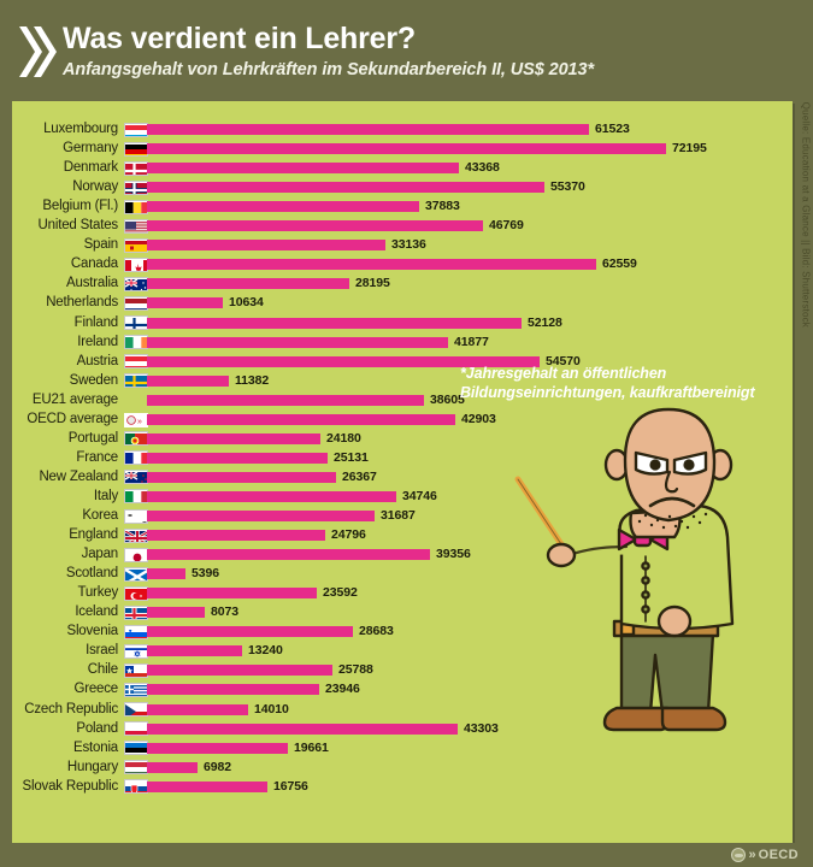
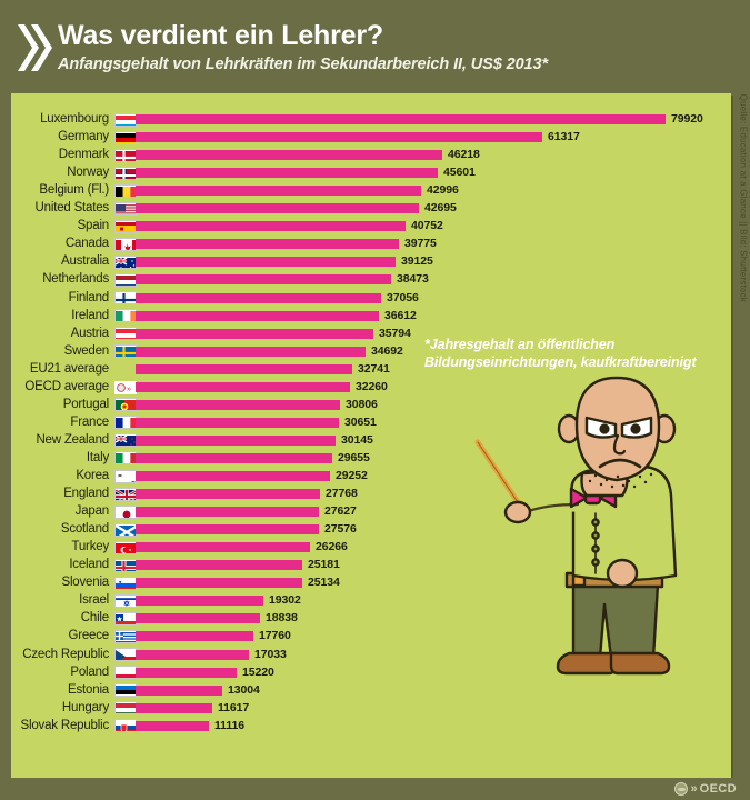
Luxembourg: 61523 -> 79920
Germany: 72195 -> 61317
Denmark: 43368 -> 46218
Norway: 55370 -> 45601
Belgium (Fl.): 37883 -> 42996
United States: 46769 -> 42695
Spain: 33136 -> 40752
Canada: 62559 -> 39775
Australia: 28195 -> 39125
Netherlands: 10634 -> 38473
Finland: 52128 -> 37056
Ireland: 41877 -> 36612
Austria: 54570 -> 35794
Sweden: 11382 -> 34692
EU21 average: 38605 -> 32741
OECD average: 42903 -> 32260
Portugal: 24180 -> 30806
France: 25131 -> 30651
New Zealand: 26367 -> 30145
Italy: 34746 -> 29655
Korea: 31687 -> 29252
England: 24796 -> 27768
Japan: 39356 -> 27627
Scotland: 5396 -> 27576
Turkey: 23592 -> 26266
Iceland: 8073 -> 25181
Slovenia: 28683 -> 25134
Israel: 13240 -> 19302
Chile: 25788 -> 18838
Greece: 23946 -> 17760
Czech Republic: 14010 -> 17033
Poland: 43303 -> 15220
Estonia: 19661 -> 13004
Hungary: 6982 -> 11617
Slovak Republic: 16756 -> 11116
